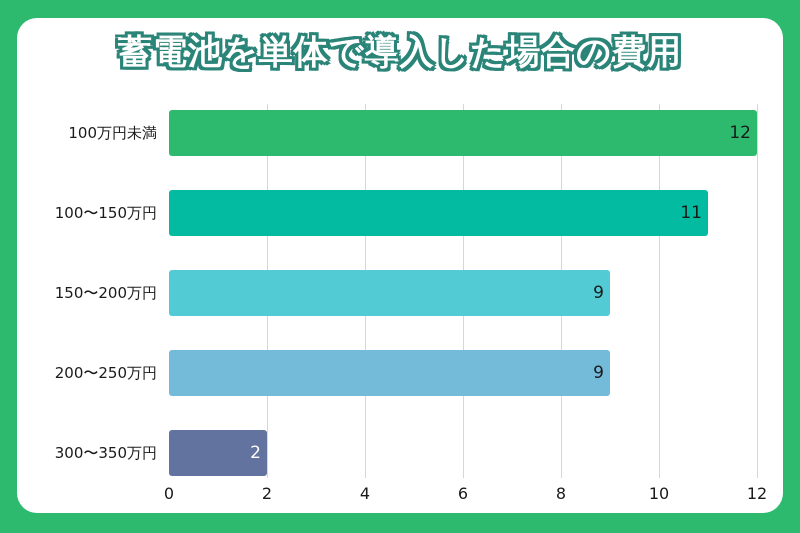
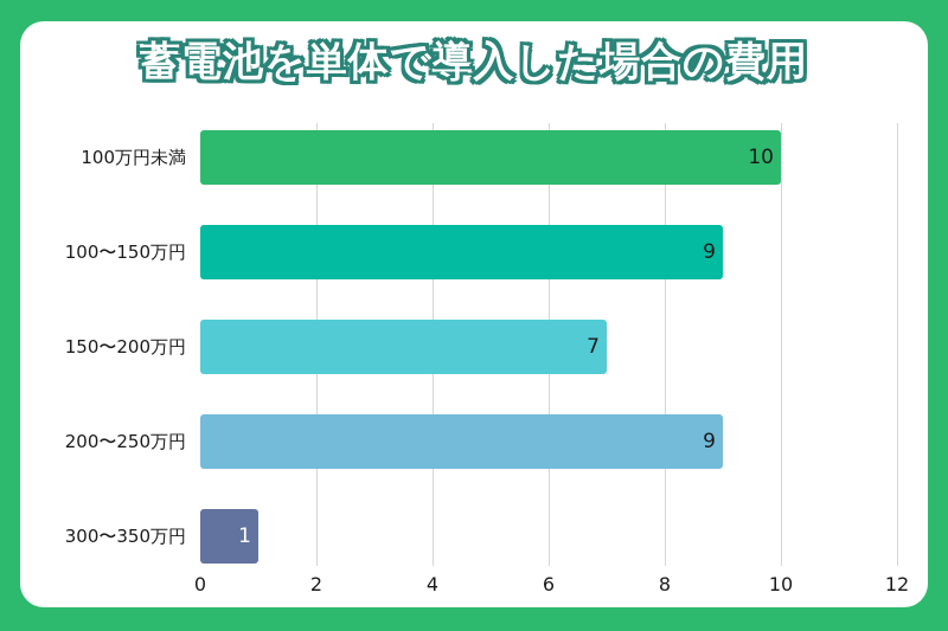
100万円未満: 12 -> 10
100〜150万円: 11 -> 9
150〜200万円: 9 -> 7
300〜350万円: 2 -> 1
